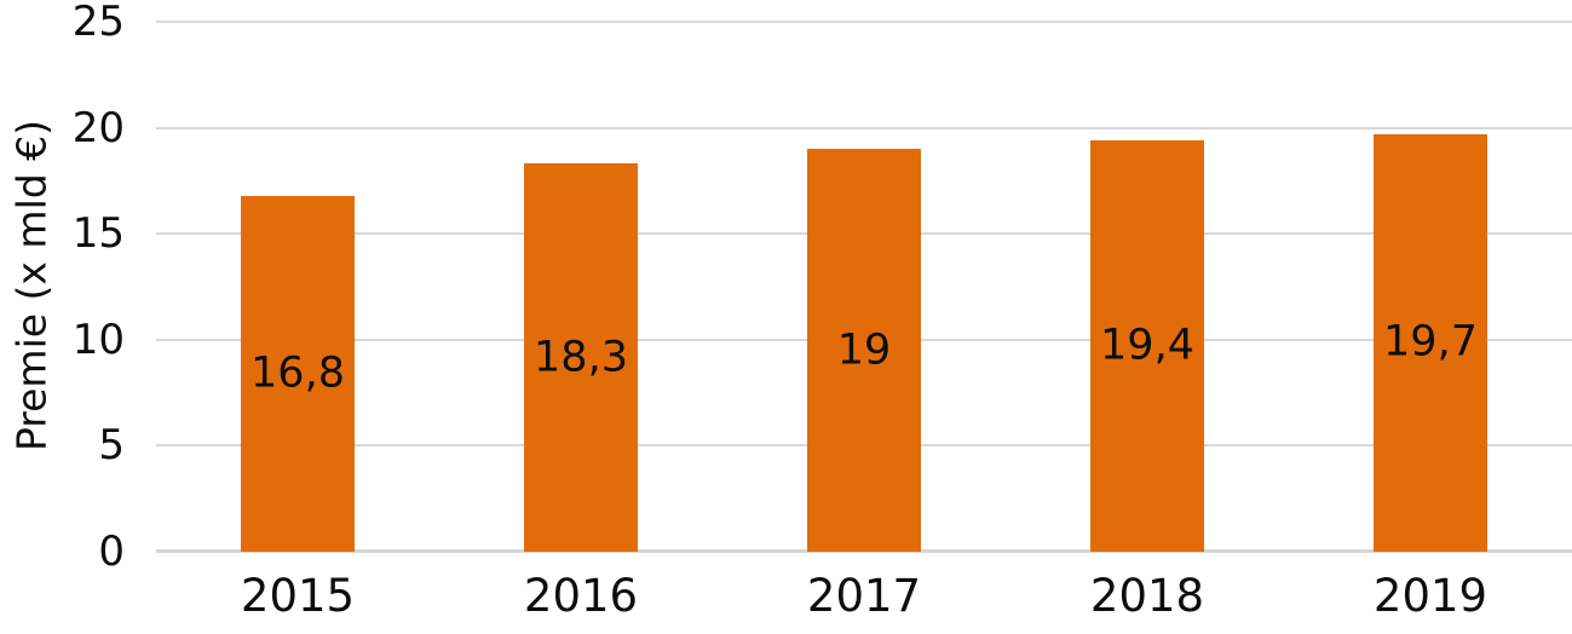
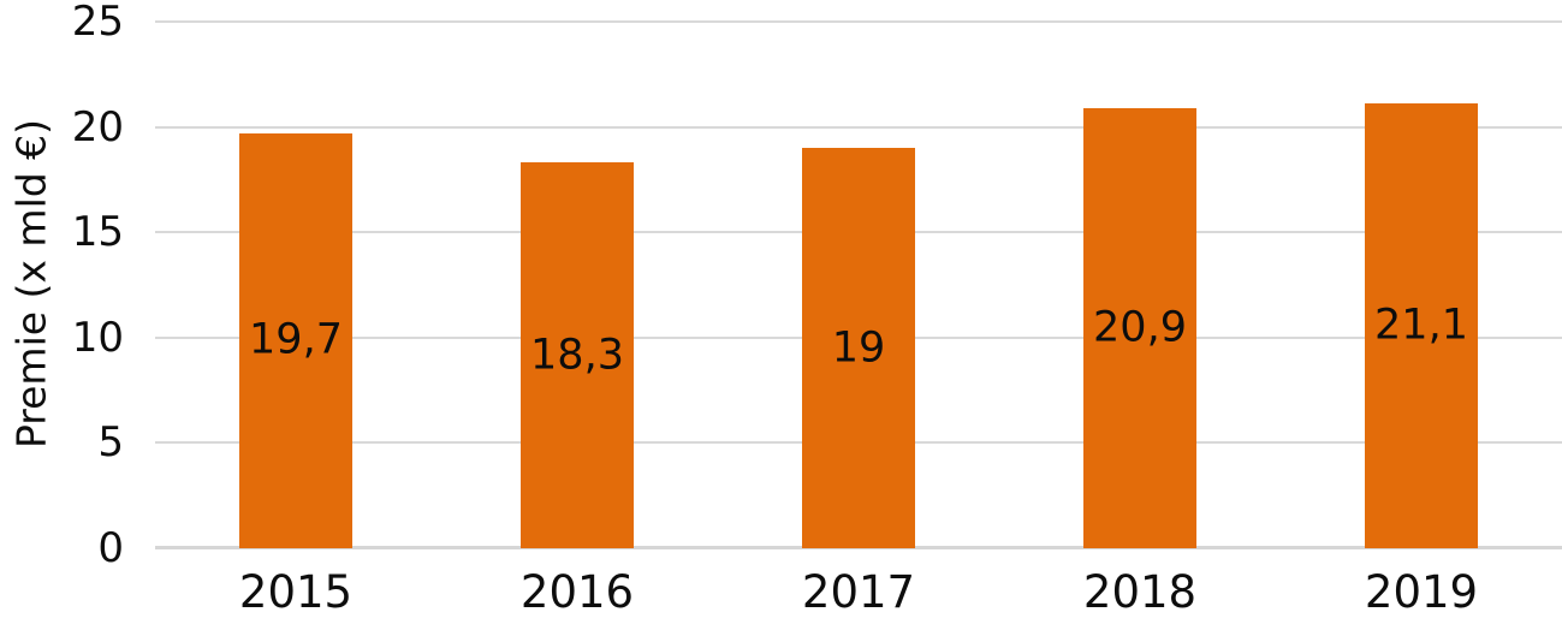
2015: 16,8 -> 19,7
2018: 19,4 -> 20,9
2019: 19,7 -> 21,1
